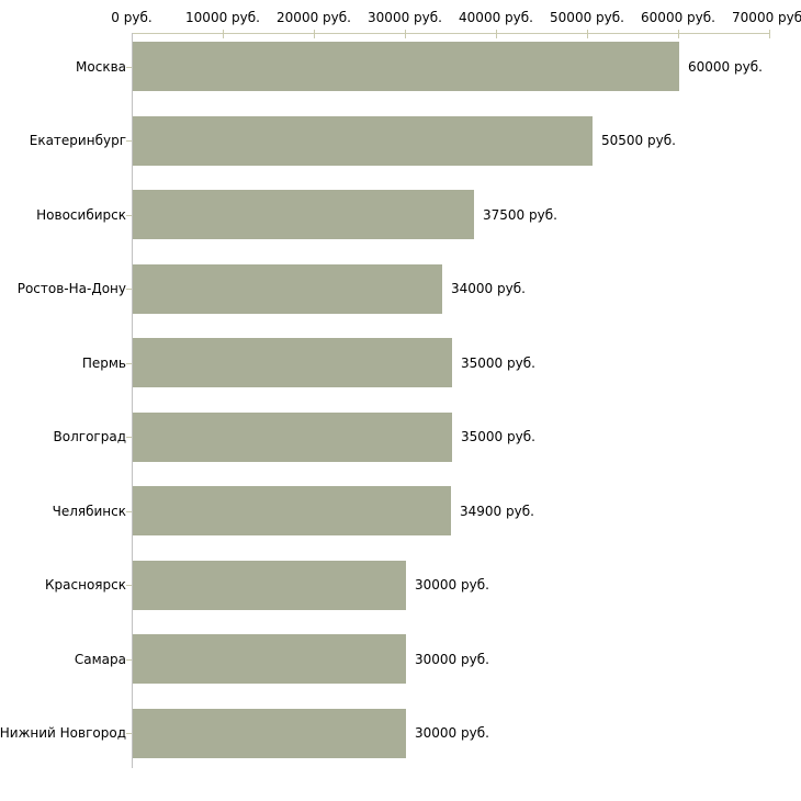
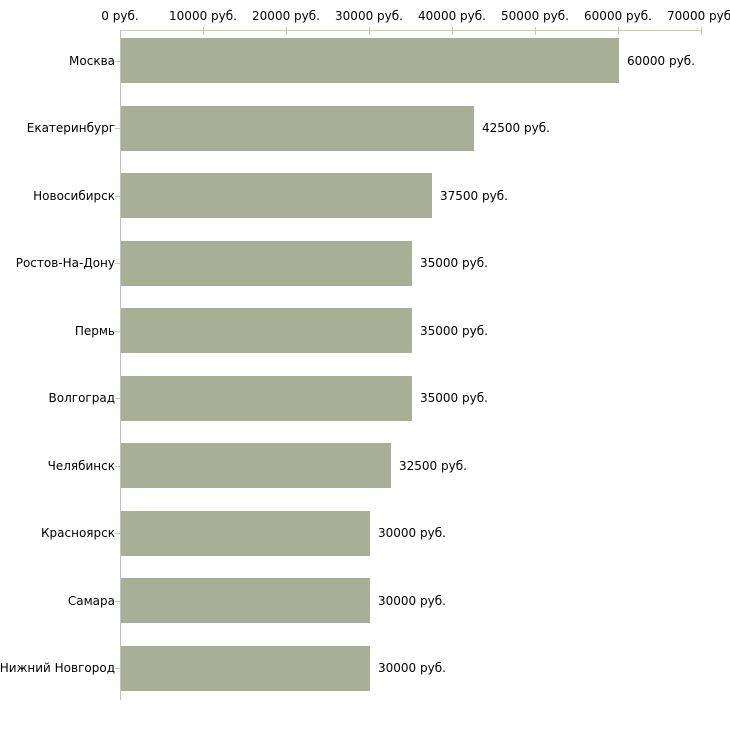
Екатеринбург: 50500 -> 42500
Ростов-На-Дону: 34000 -> 35000
Челябинск: 34900 -> 32500
